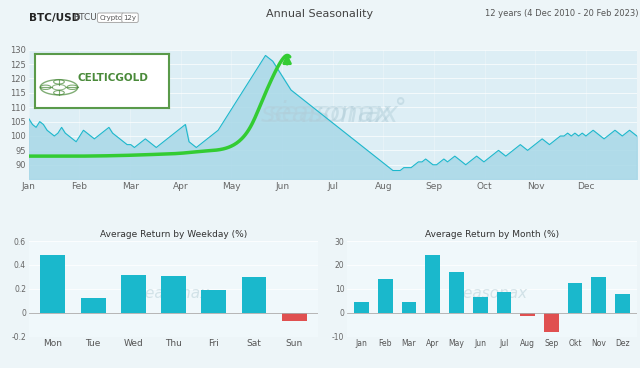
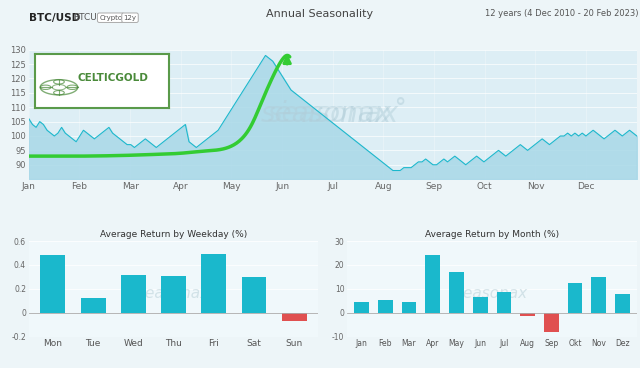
Average Return by Weekday (%)/Fri: 0.19 -> 0.49
Average Return by Month (%)/Feb: 14.0 -> 5.5
